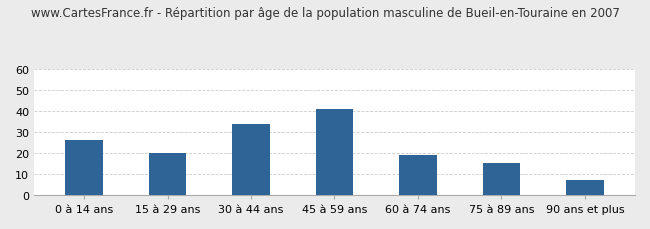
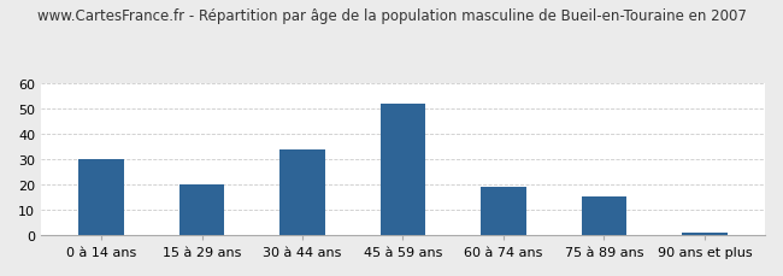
0 à 14 ans: 26 -> 30
45 à 59 ans: 41 -> 52
90 ans et plus: 7 -> 1
